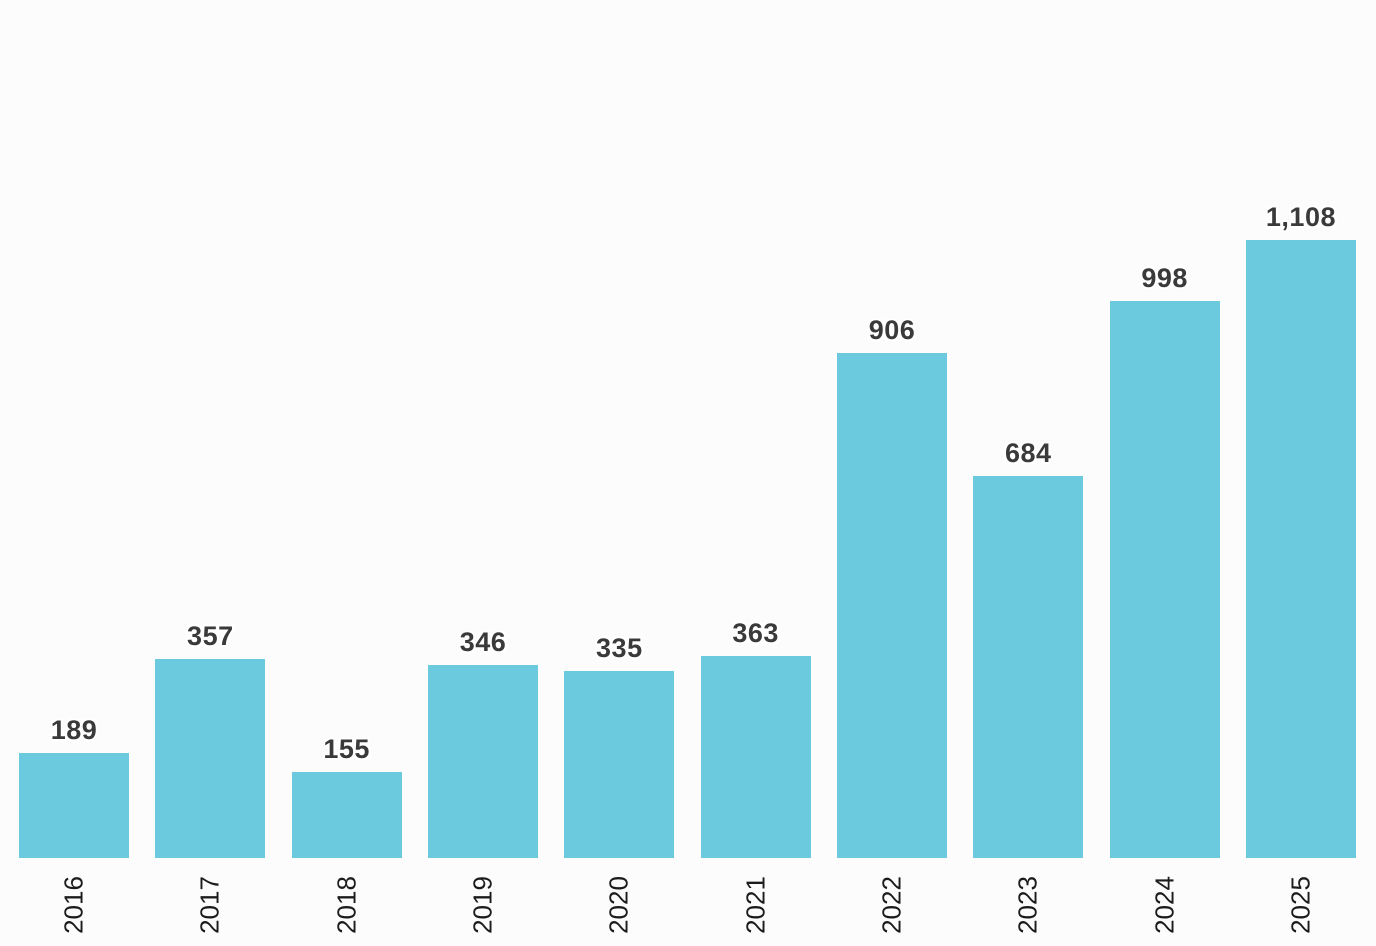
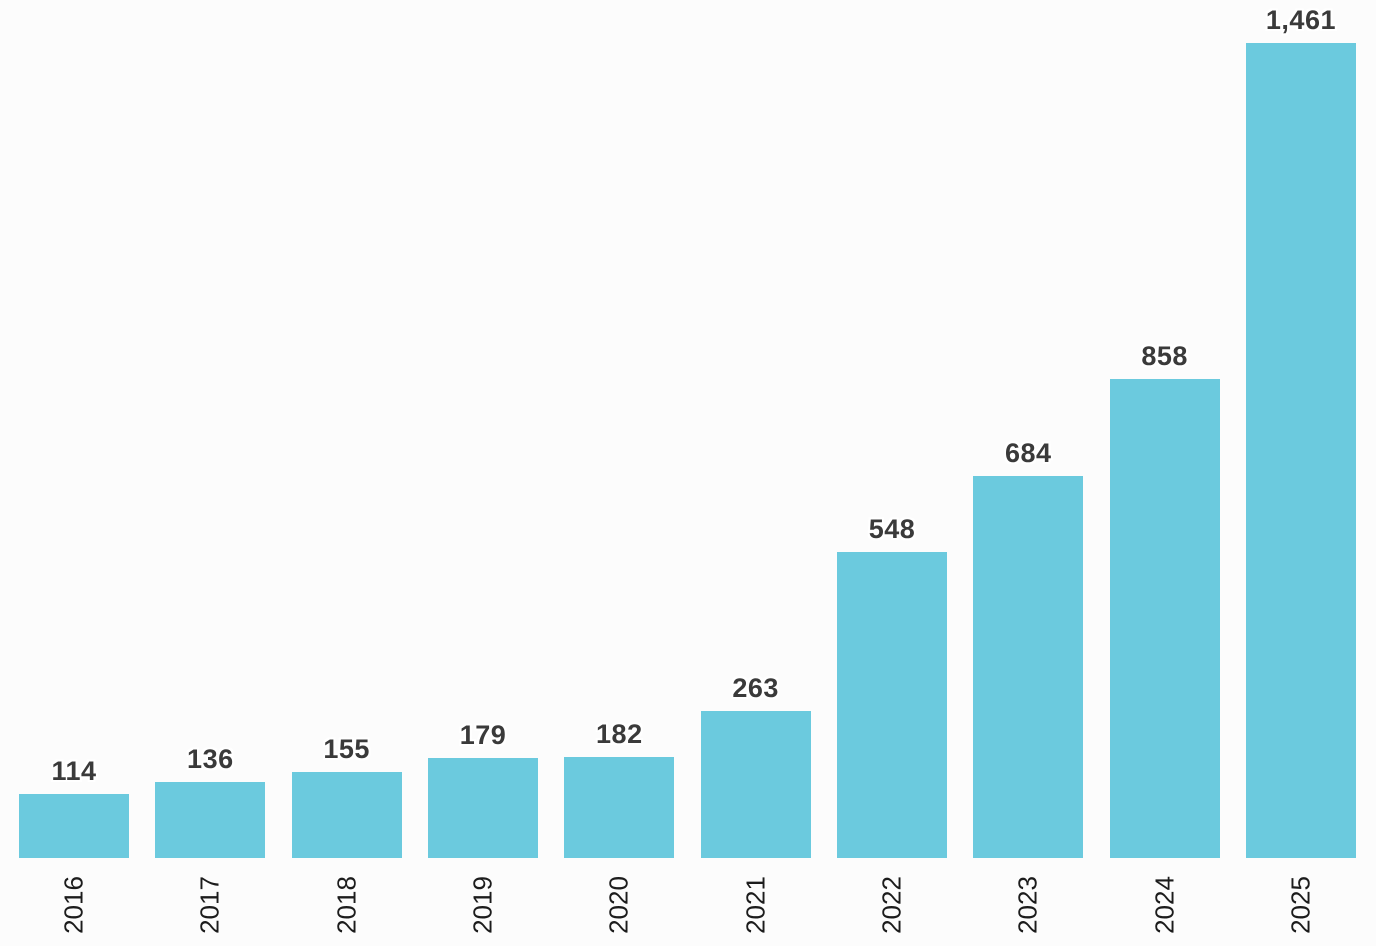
2016: 189 -> 114
2017: 357 -> 136
2019: 346 -> 179
2020: 335 -> 182
2021: 363 -> 263
2022: 906 -> 548
2024: 998 -> 858
2025: 1,108 -> 1,461
